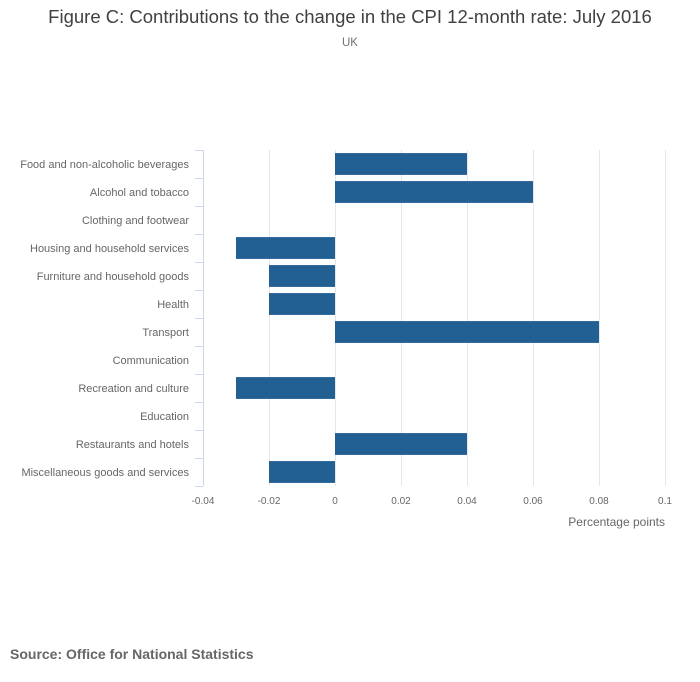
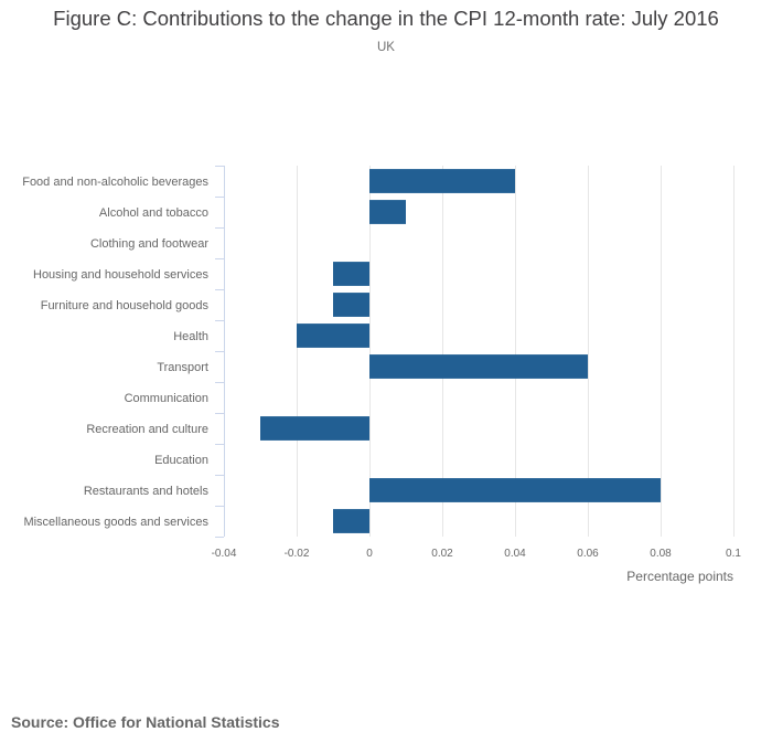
Alcohol and tobacco: 0.06 -> 0.01
Housing and household services: -0.03 -> -0.01
Furniture and household goods: -0.02 -> -0.01
Transport: 0.08 -> 0.06
Restaurants and hotels: 0.04 -> 0.08
Miscellaneous goods and services: -0.02 -> -0.01
